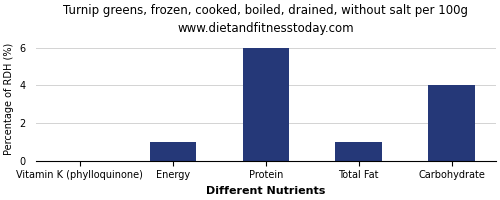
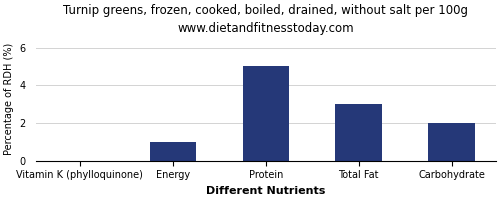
Protein: 6 -> 5
Total Fat: 1 -> 3
Carbohydrate: 4 -> 2
